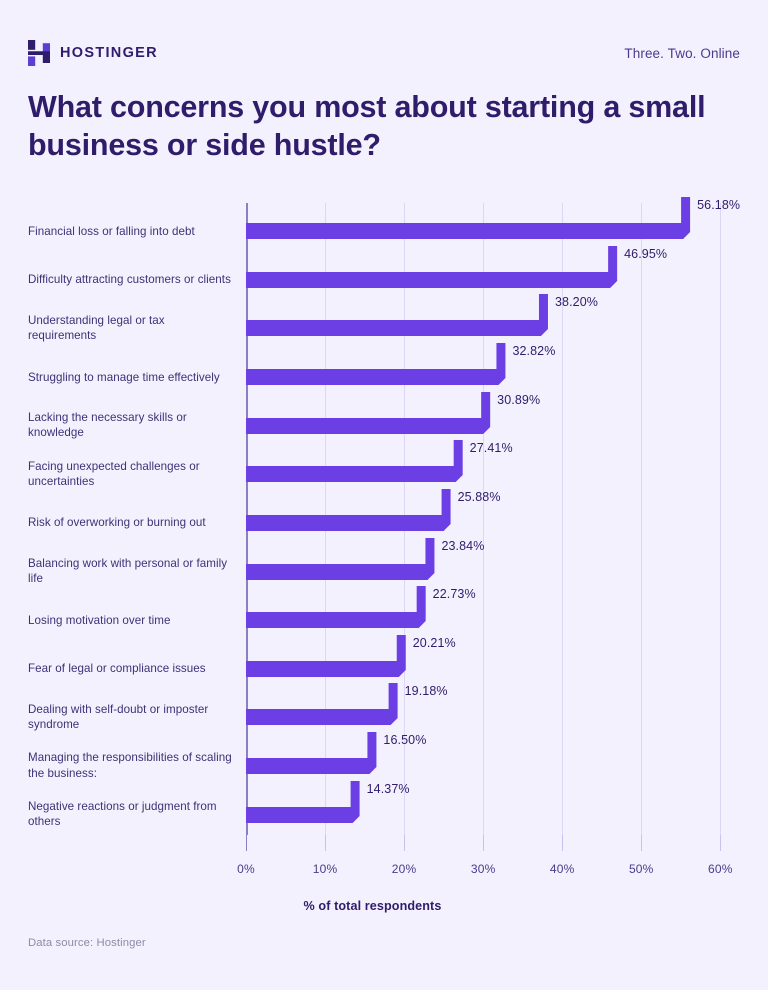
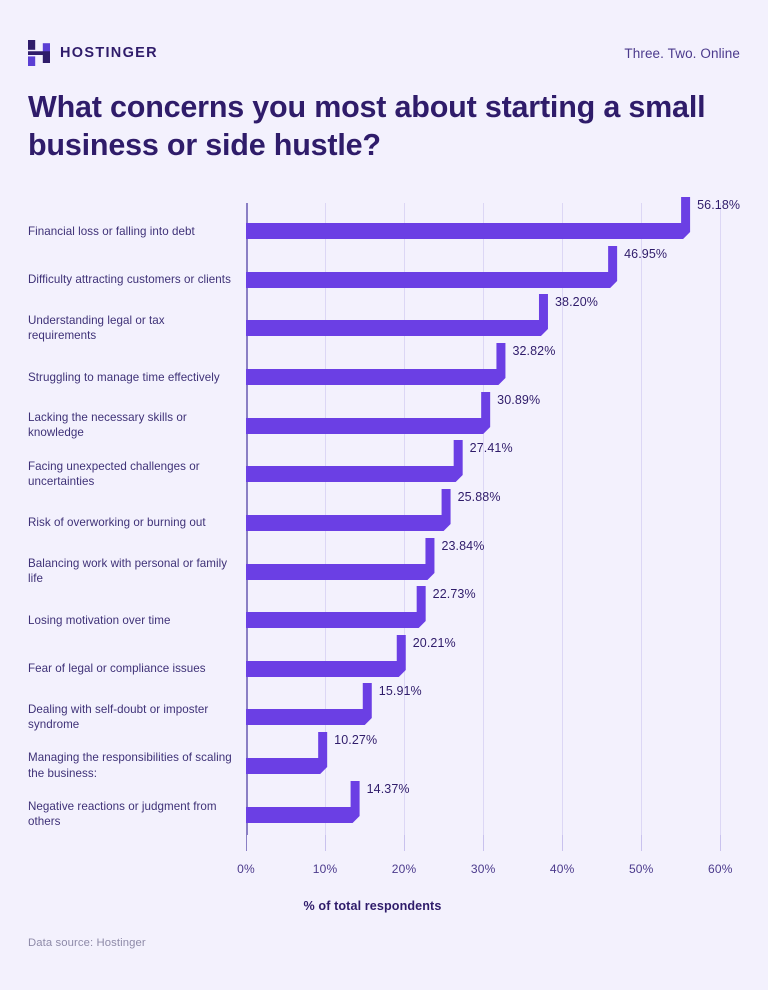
Dealing with self-doubt or imposter syndrome: 19.18% -> 15.91%
Managing the responsibilities of scaling the business:: 16.50% -> 10.27%
